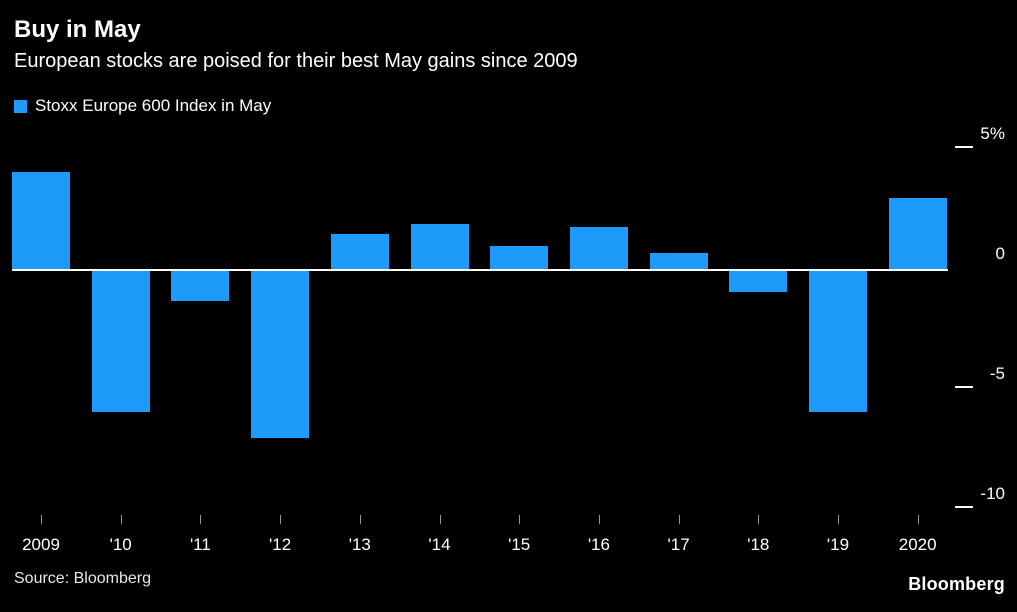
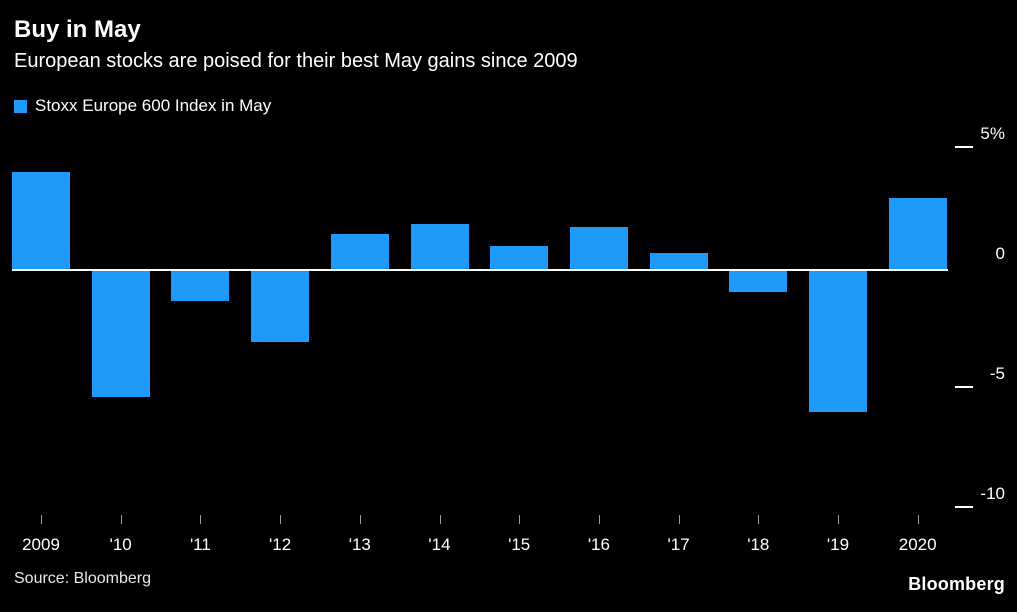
'10: -5.9% -> -5.3%
'12: -7.0% -> -3.0%
